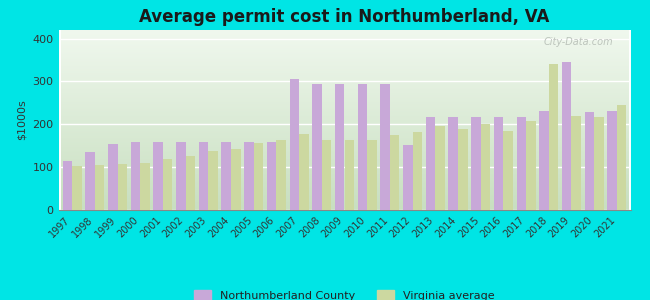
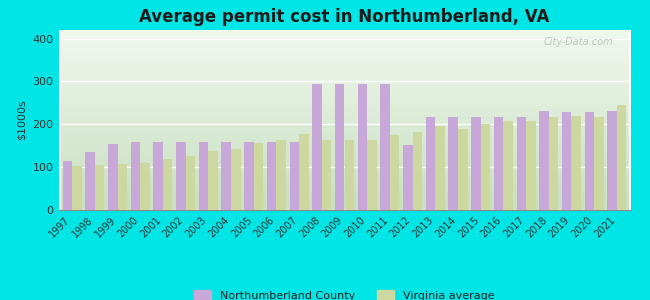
Northumberland County/2007: 305 -> 158
Virginia average/2016: 185 -> 207
Virginia average/2018: 340 -> 218
Northumberland County/2019: 345 -> 228
